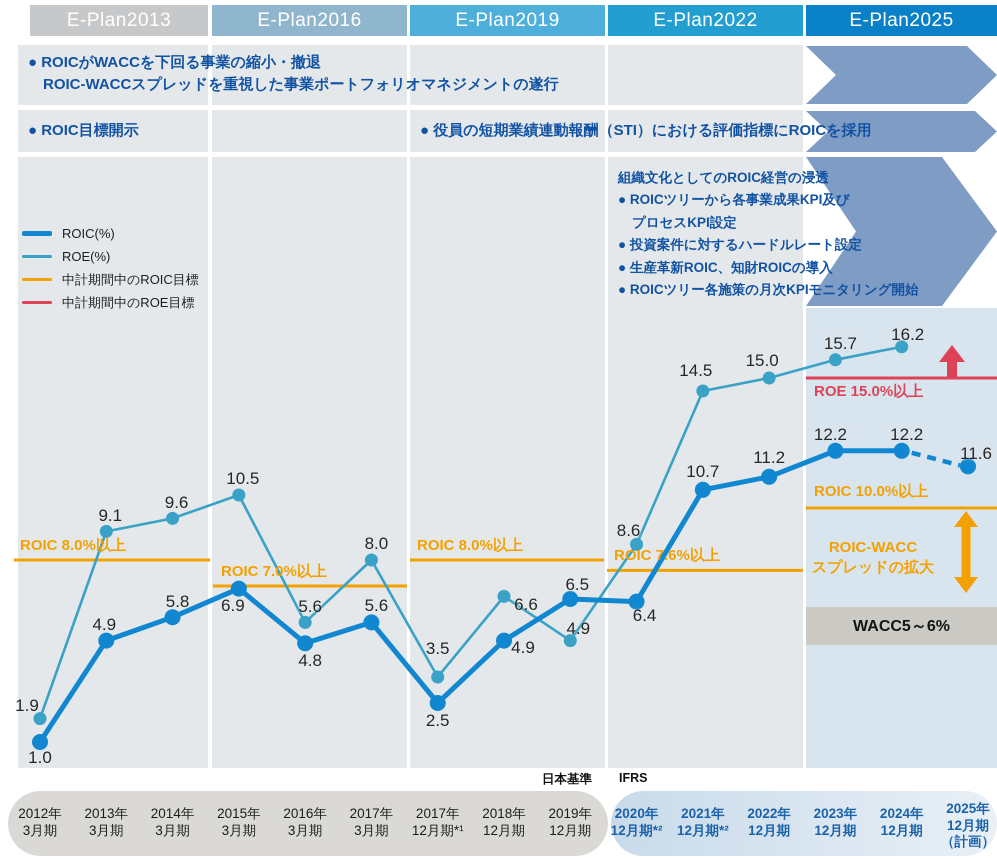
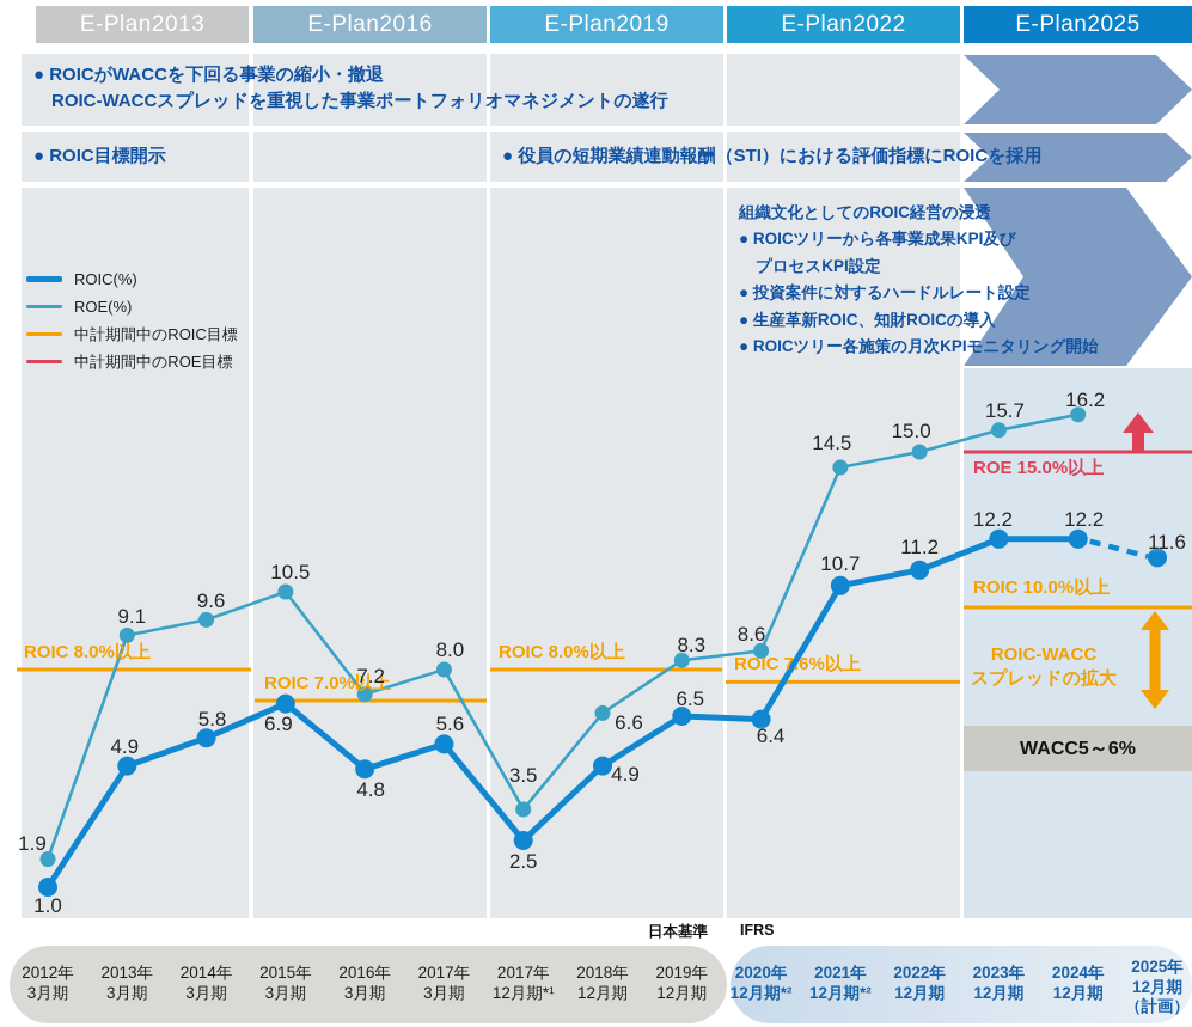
ROE(%)/2016年3月期: 5.6 -> 7.2
ROE(%)/2019年12月期: 4.9 -> 8.3
